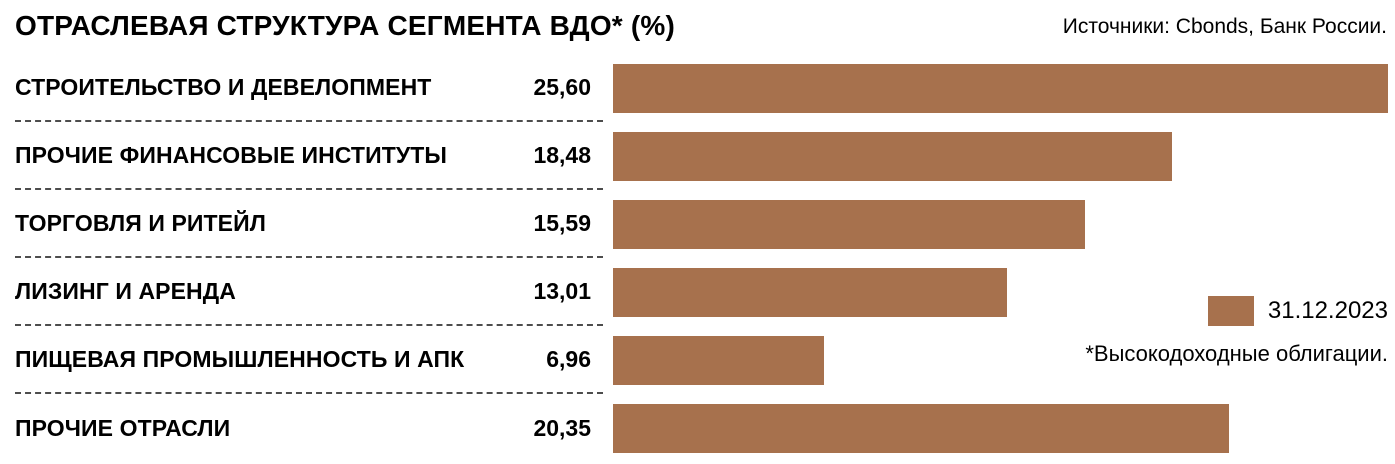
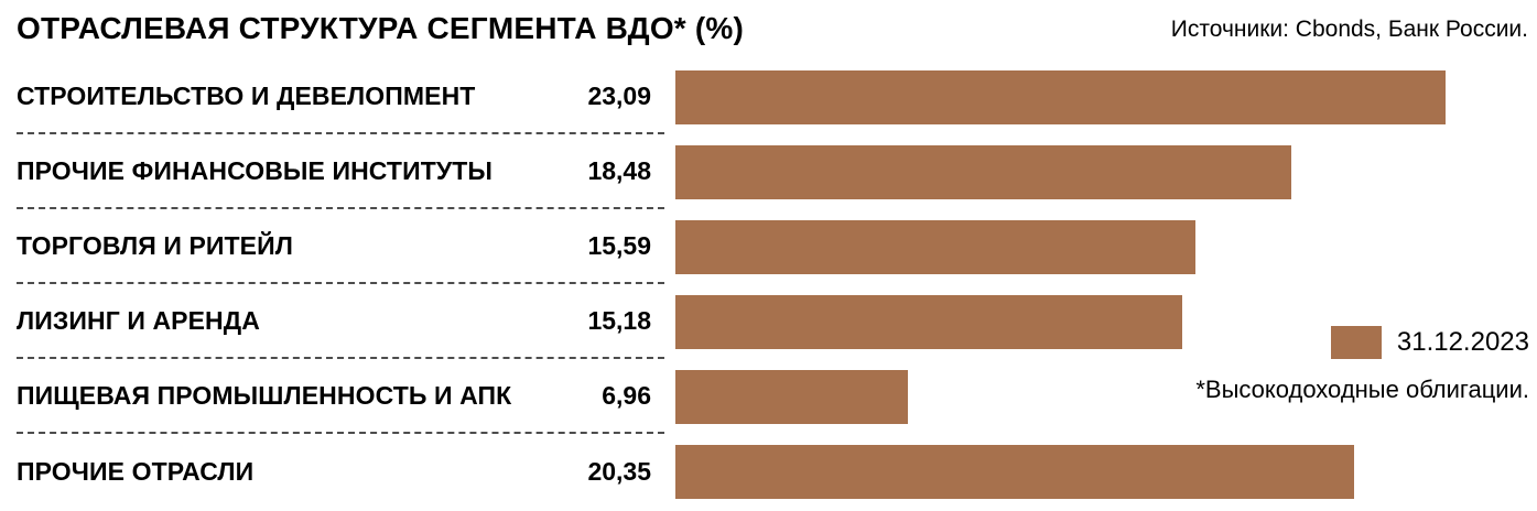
СТРОИТЕЛЬСТВО И ДЕВЕЛОПМЕНТ: 25,60 -> 23,09
ЛИЗИНГ И АРЕНДА: 13,01 -> 15,18
